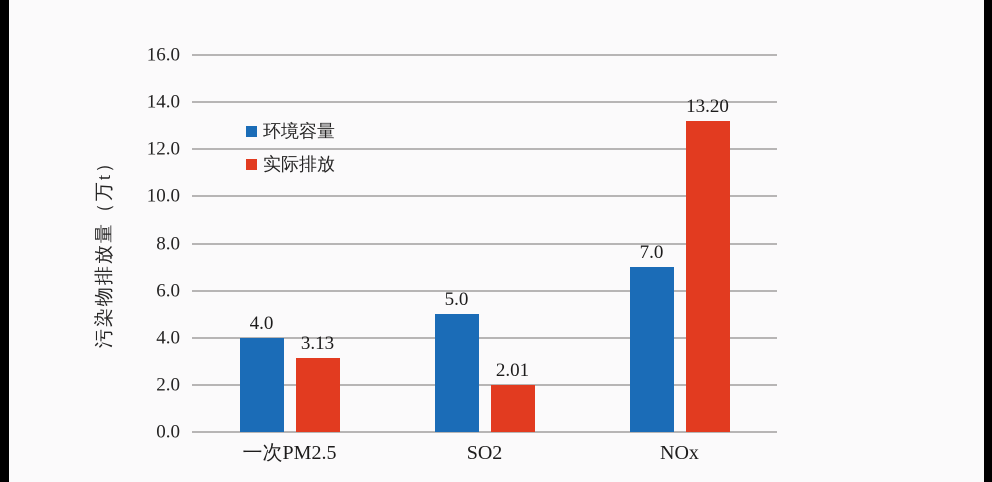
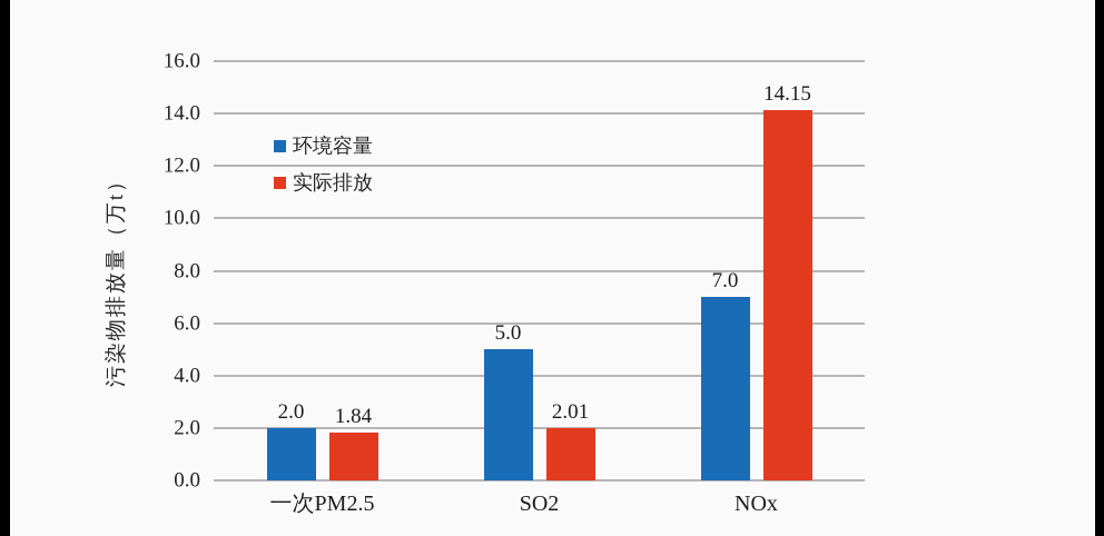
环境容量/一次PM2.5: 4.0 -> 2.0
实际排放/一次PM2.5: 3.13 -> 1.84
实际排放/NOx: 13.20 -> 14.15
